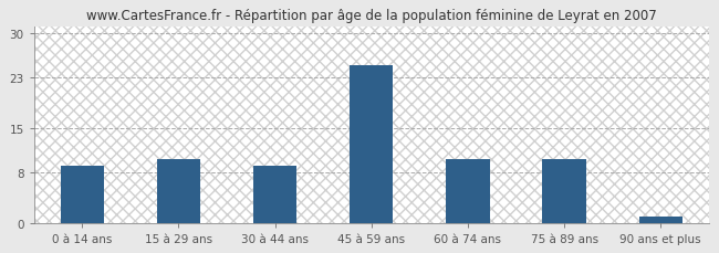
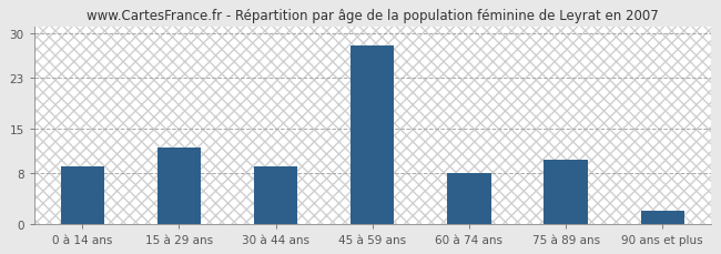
15 à 29 ans: 10 -> 12
45 à 59 ans: 25 -> 28
60 à 74 ans: 10 -> 8
90 ans et plus: 1 -> 2
